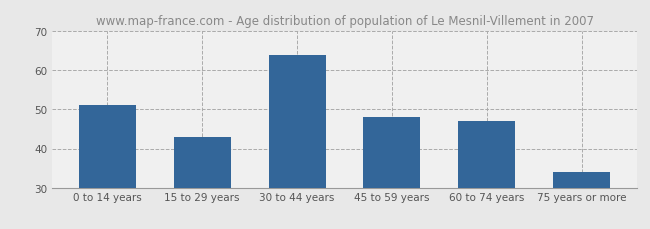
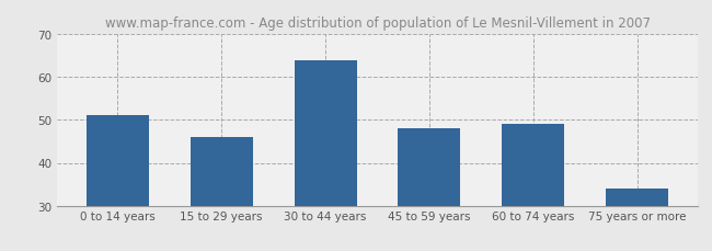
15 to 29 years: 43 -> 46
60 to 74 years: 47 -> 49
